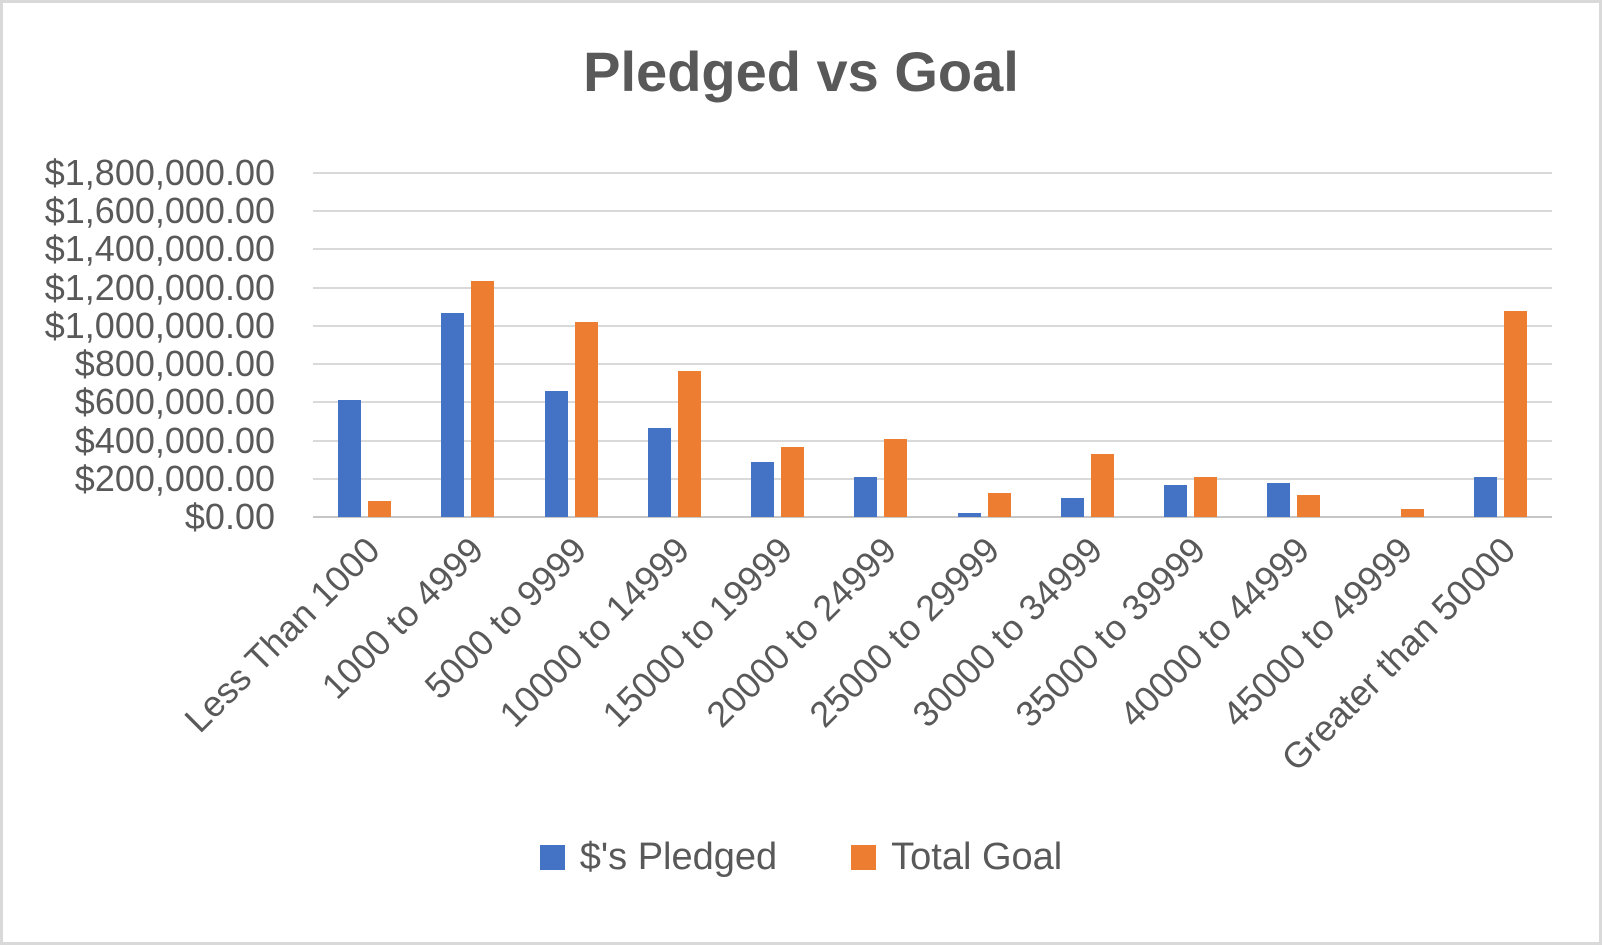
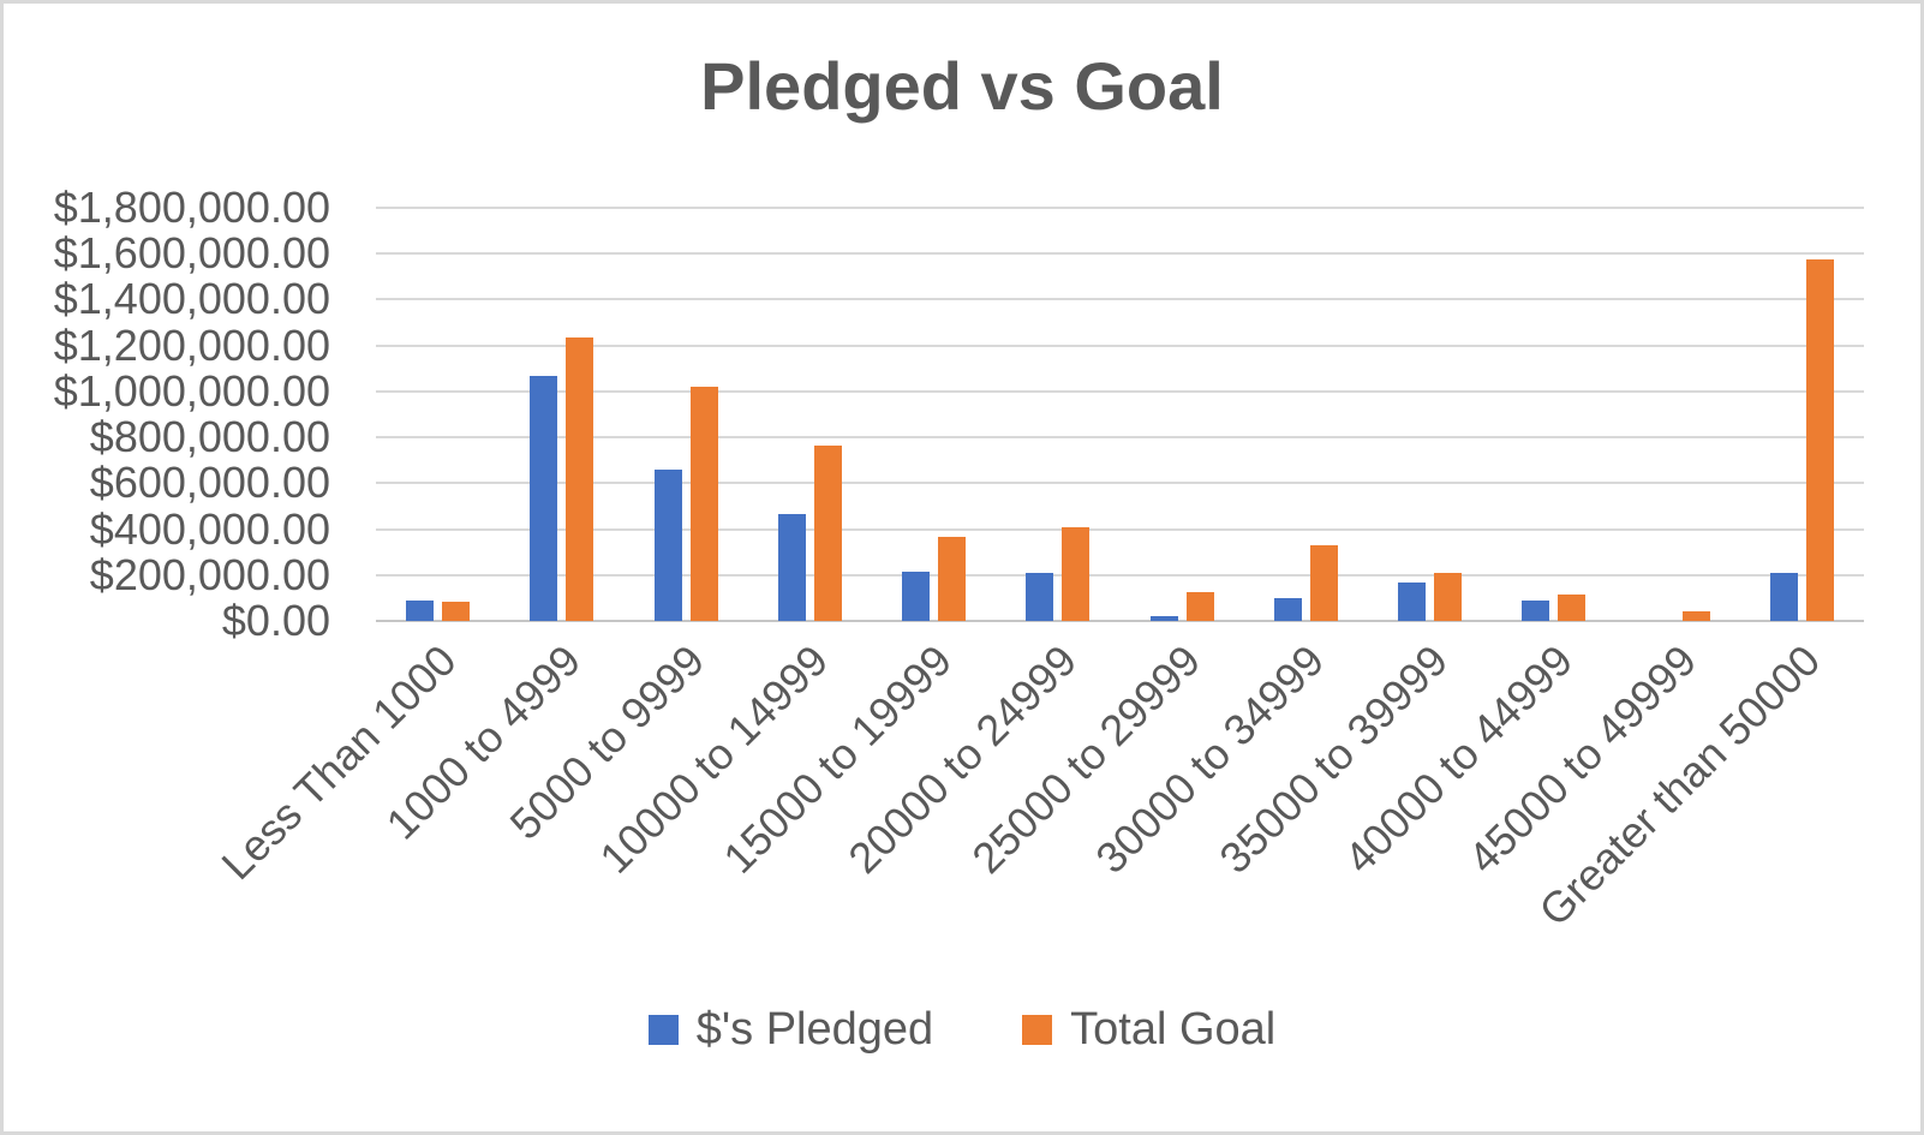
$'s Pledged/Less Than 1000: $610000 -> $90000
$'s Pledged/15000 to 19999: $290000 -> $220000
$'s Pledged/40000 to 44999: $180000 -> $90000
Total Goal/Greater than 50000: $1080000 -> $1580000
